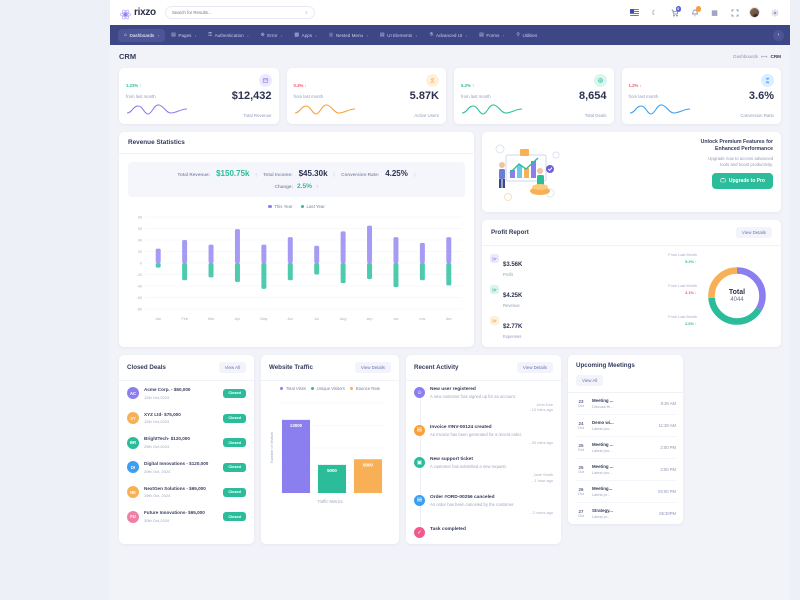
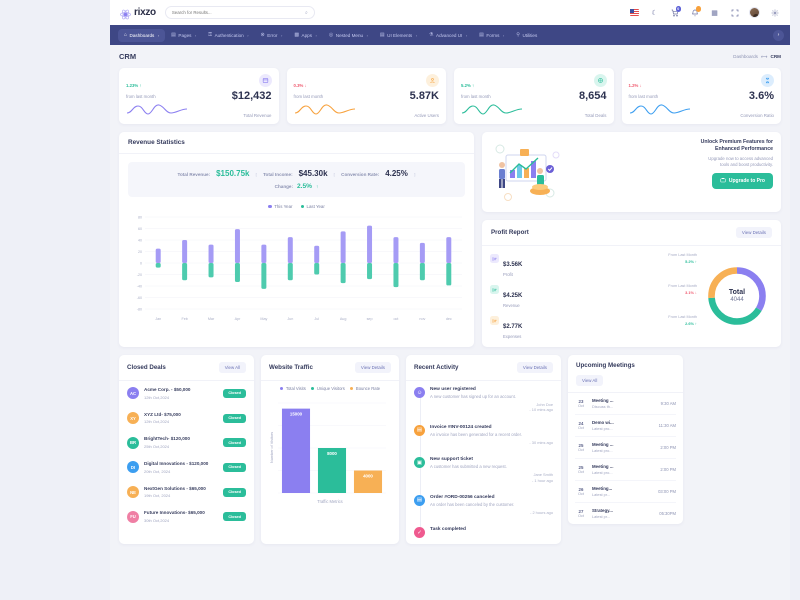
Website Traffic/Total Visits: 13000 -> 15000
Website Traffic/Unique Visitors: 5000 -> 8000
Website Traffic/Bounce Rate: 6000 -> 4000
